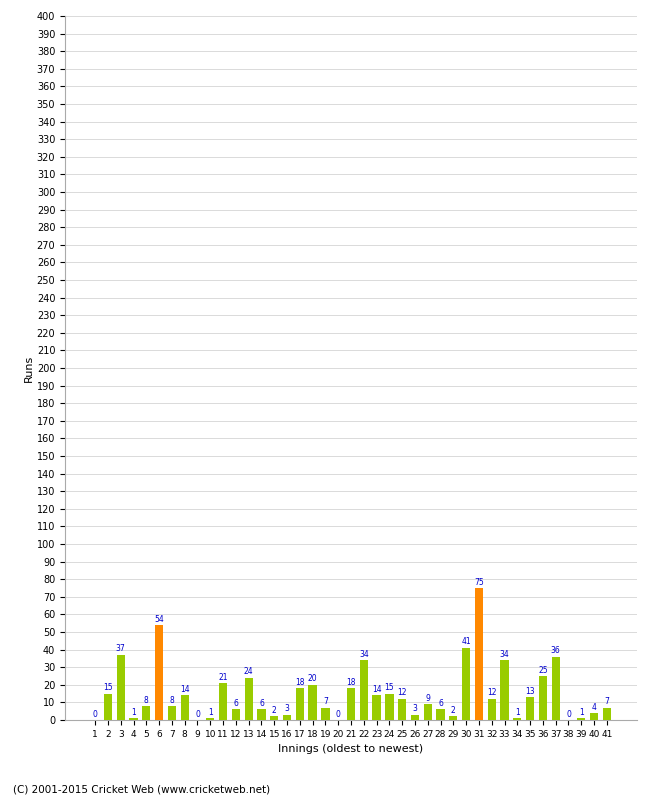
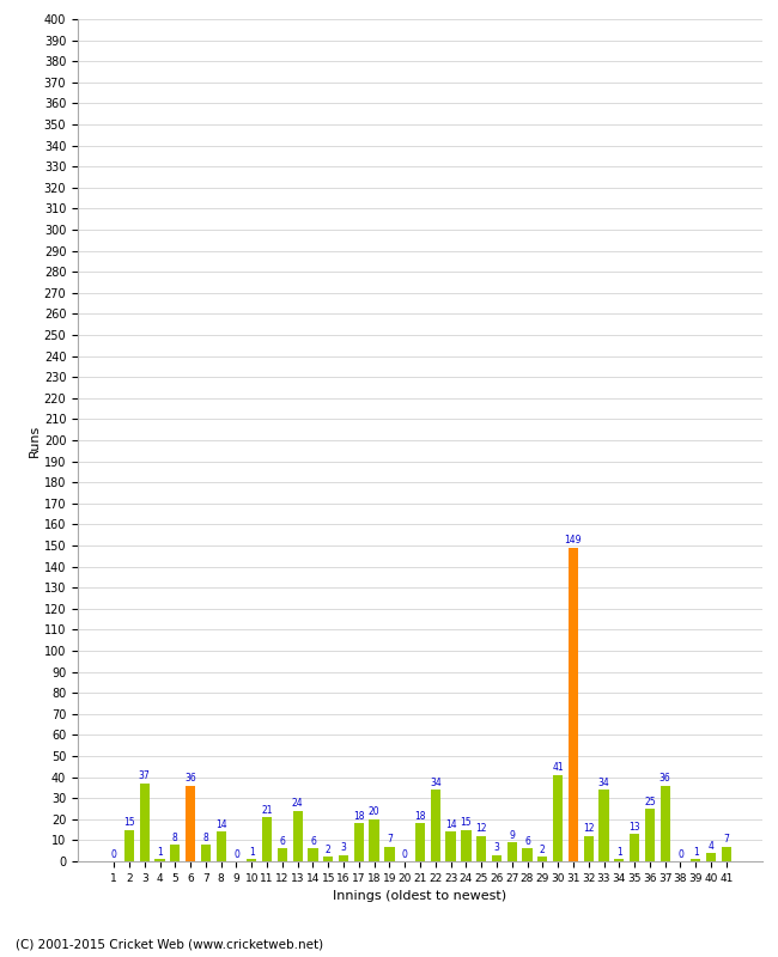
6: 54 -> 36
31: 75 -> 149
